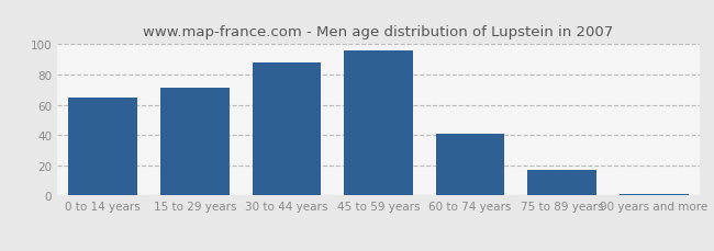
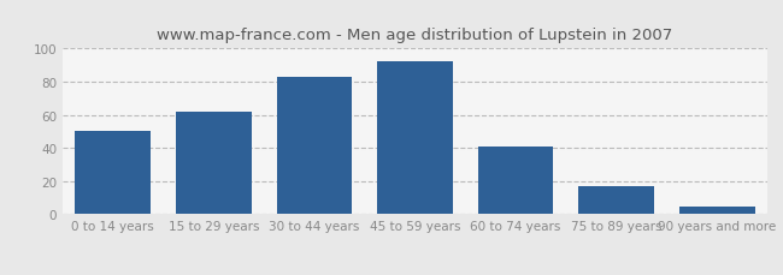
0 to 14 years: 65 -> 50
15 to 29 years: 71 -> 62
30 to 44 years: 88 -> 83
45 to 59 years: 96 -> 92
90 years and more: 1 -> 5
